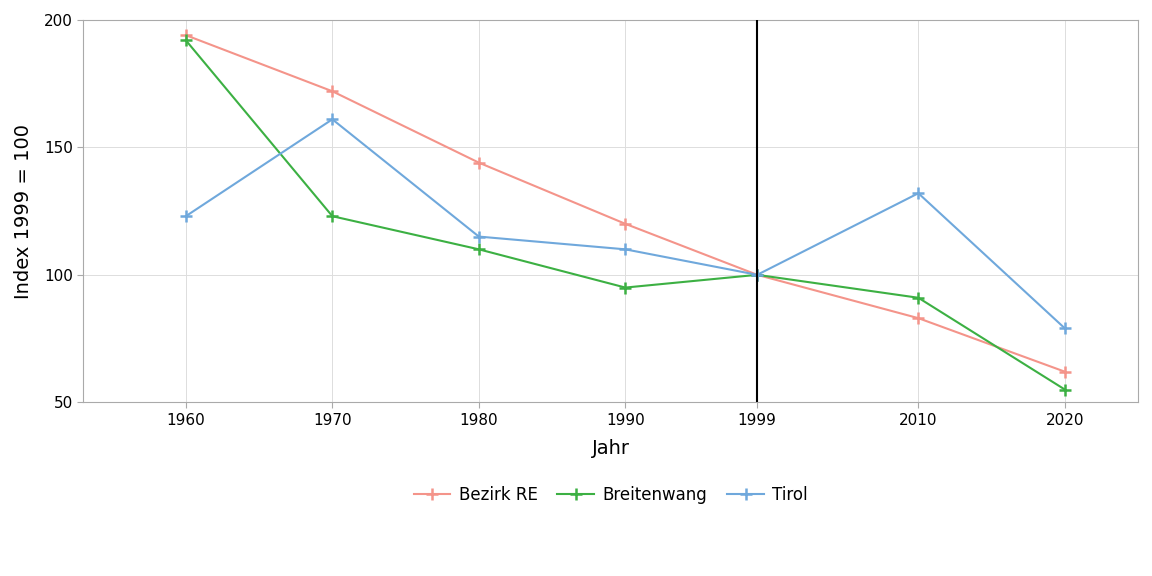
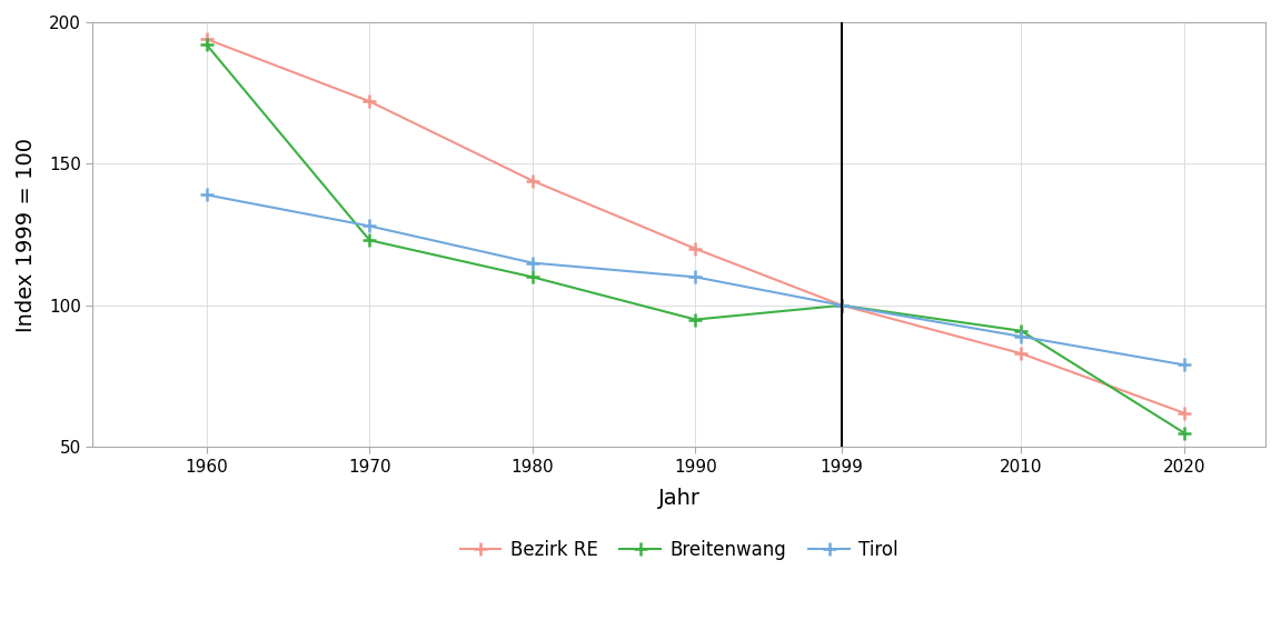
Tirol/1960: 123 -> 139
Tirol/1970: 161 -> 128
Tirol/2010: 132 -> 89
